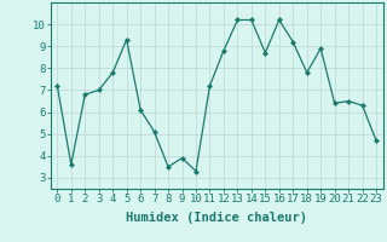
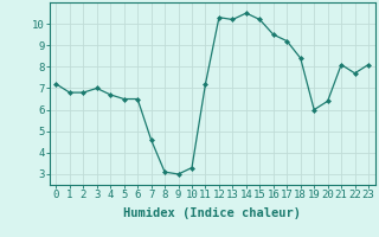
1: 3.6 -> 6.8
4: 7.8 -> 6.7
5: 9.3 -> 6.5
6: 6.1 -> 6.5
7: 5.1 -> 4.6
8: 3.5 -> 3.1
9: 3.9 -> 3.0
12: 8.8 -> 10.3
14: 10.2 -> 10.5
15: 8.7 -> 10.2
16: 10.2 -> 9.5
18: 7.8 -> 8.4
19: 8.9 -> 6.0
21: 6.5 -> 8.1
22: 6.3 -> 7.7
23: 4.7 -> 8.1
